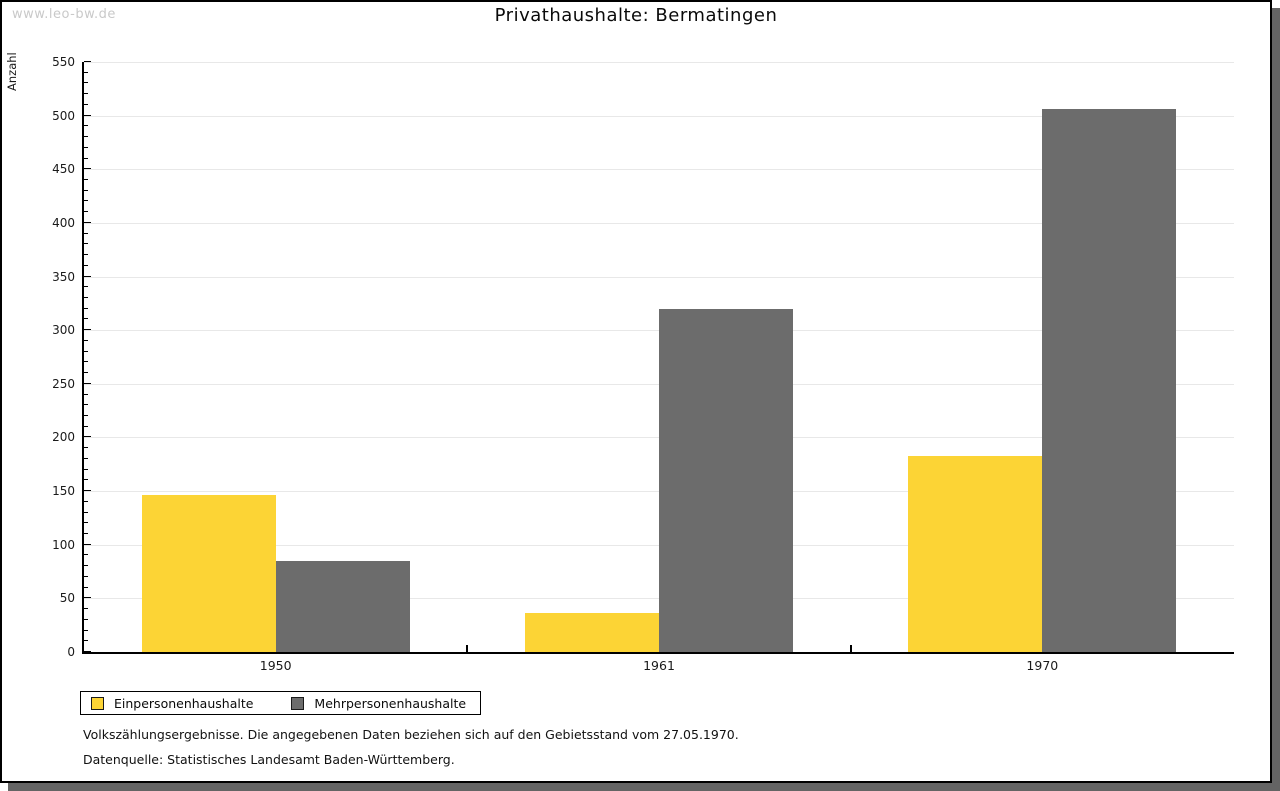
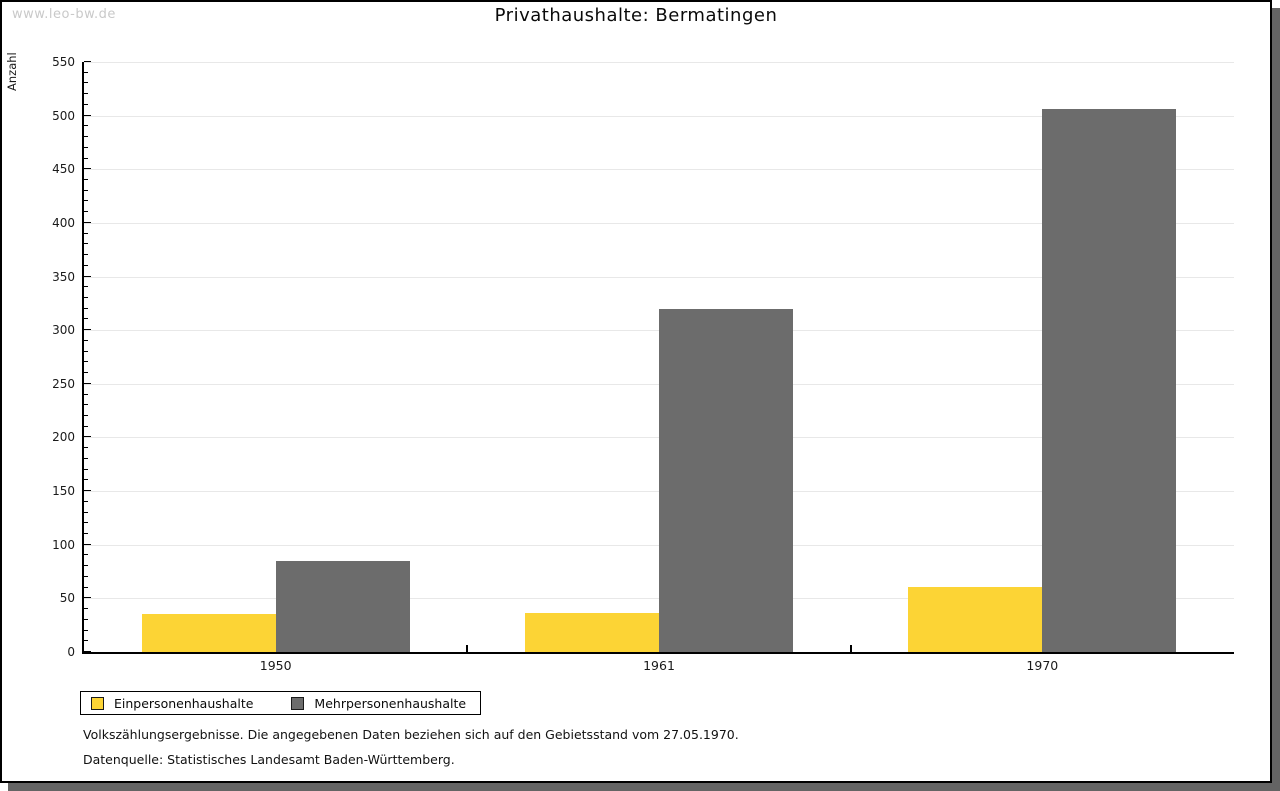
Einpersonenhaushalte/1950: 146 -> 35
Einpersonenhaushalte/1970: 183 -> 61
